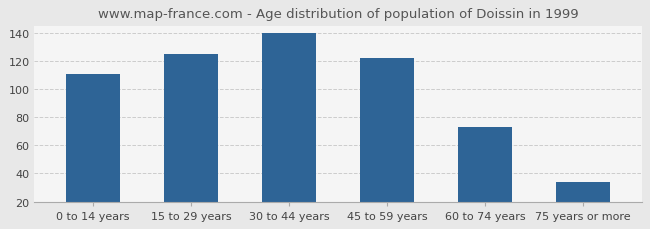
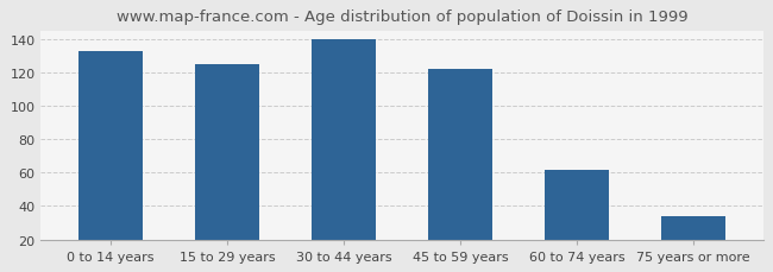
0 to 14 years: 111 -> 133
60 to 74 years: 73 -> 62
